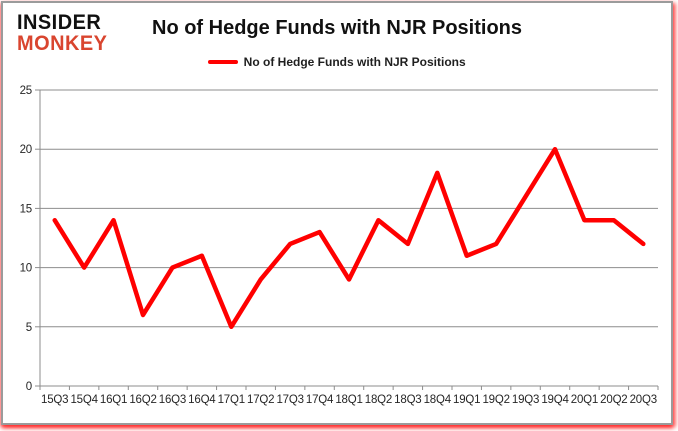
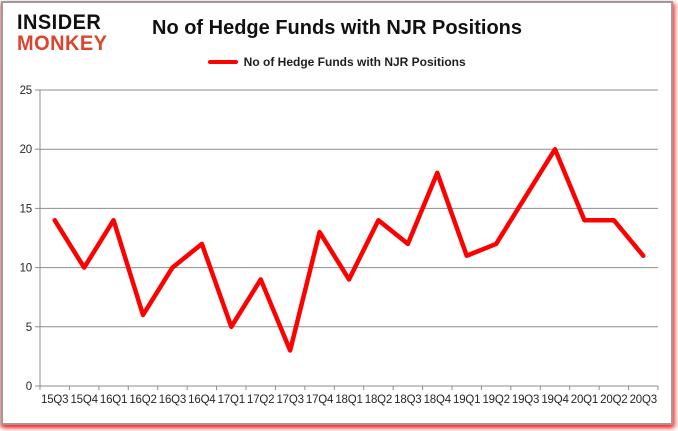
16Q4: 11 -> 12
17Q3: 12 -> 3
20Q3: 12 -> 11
